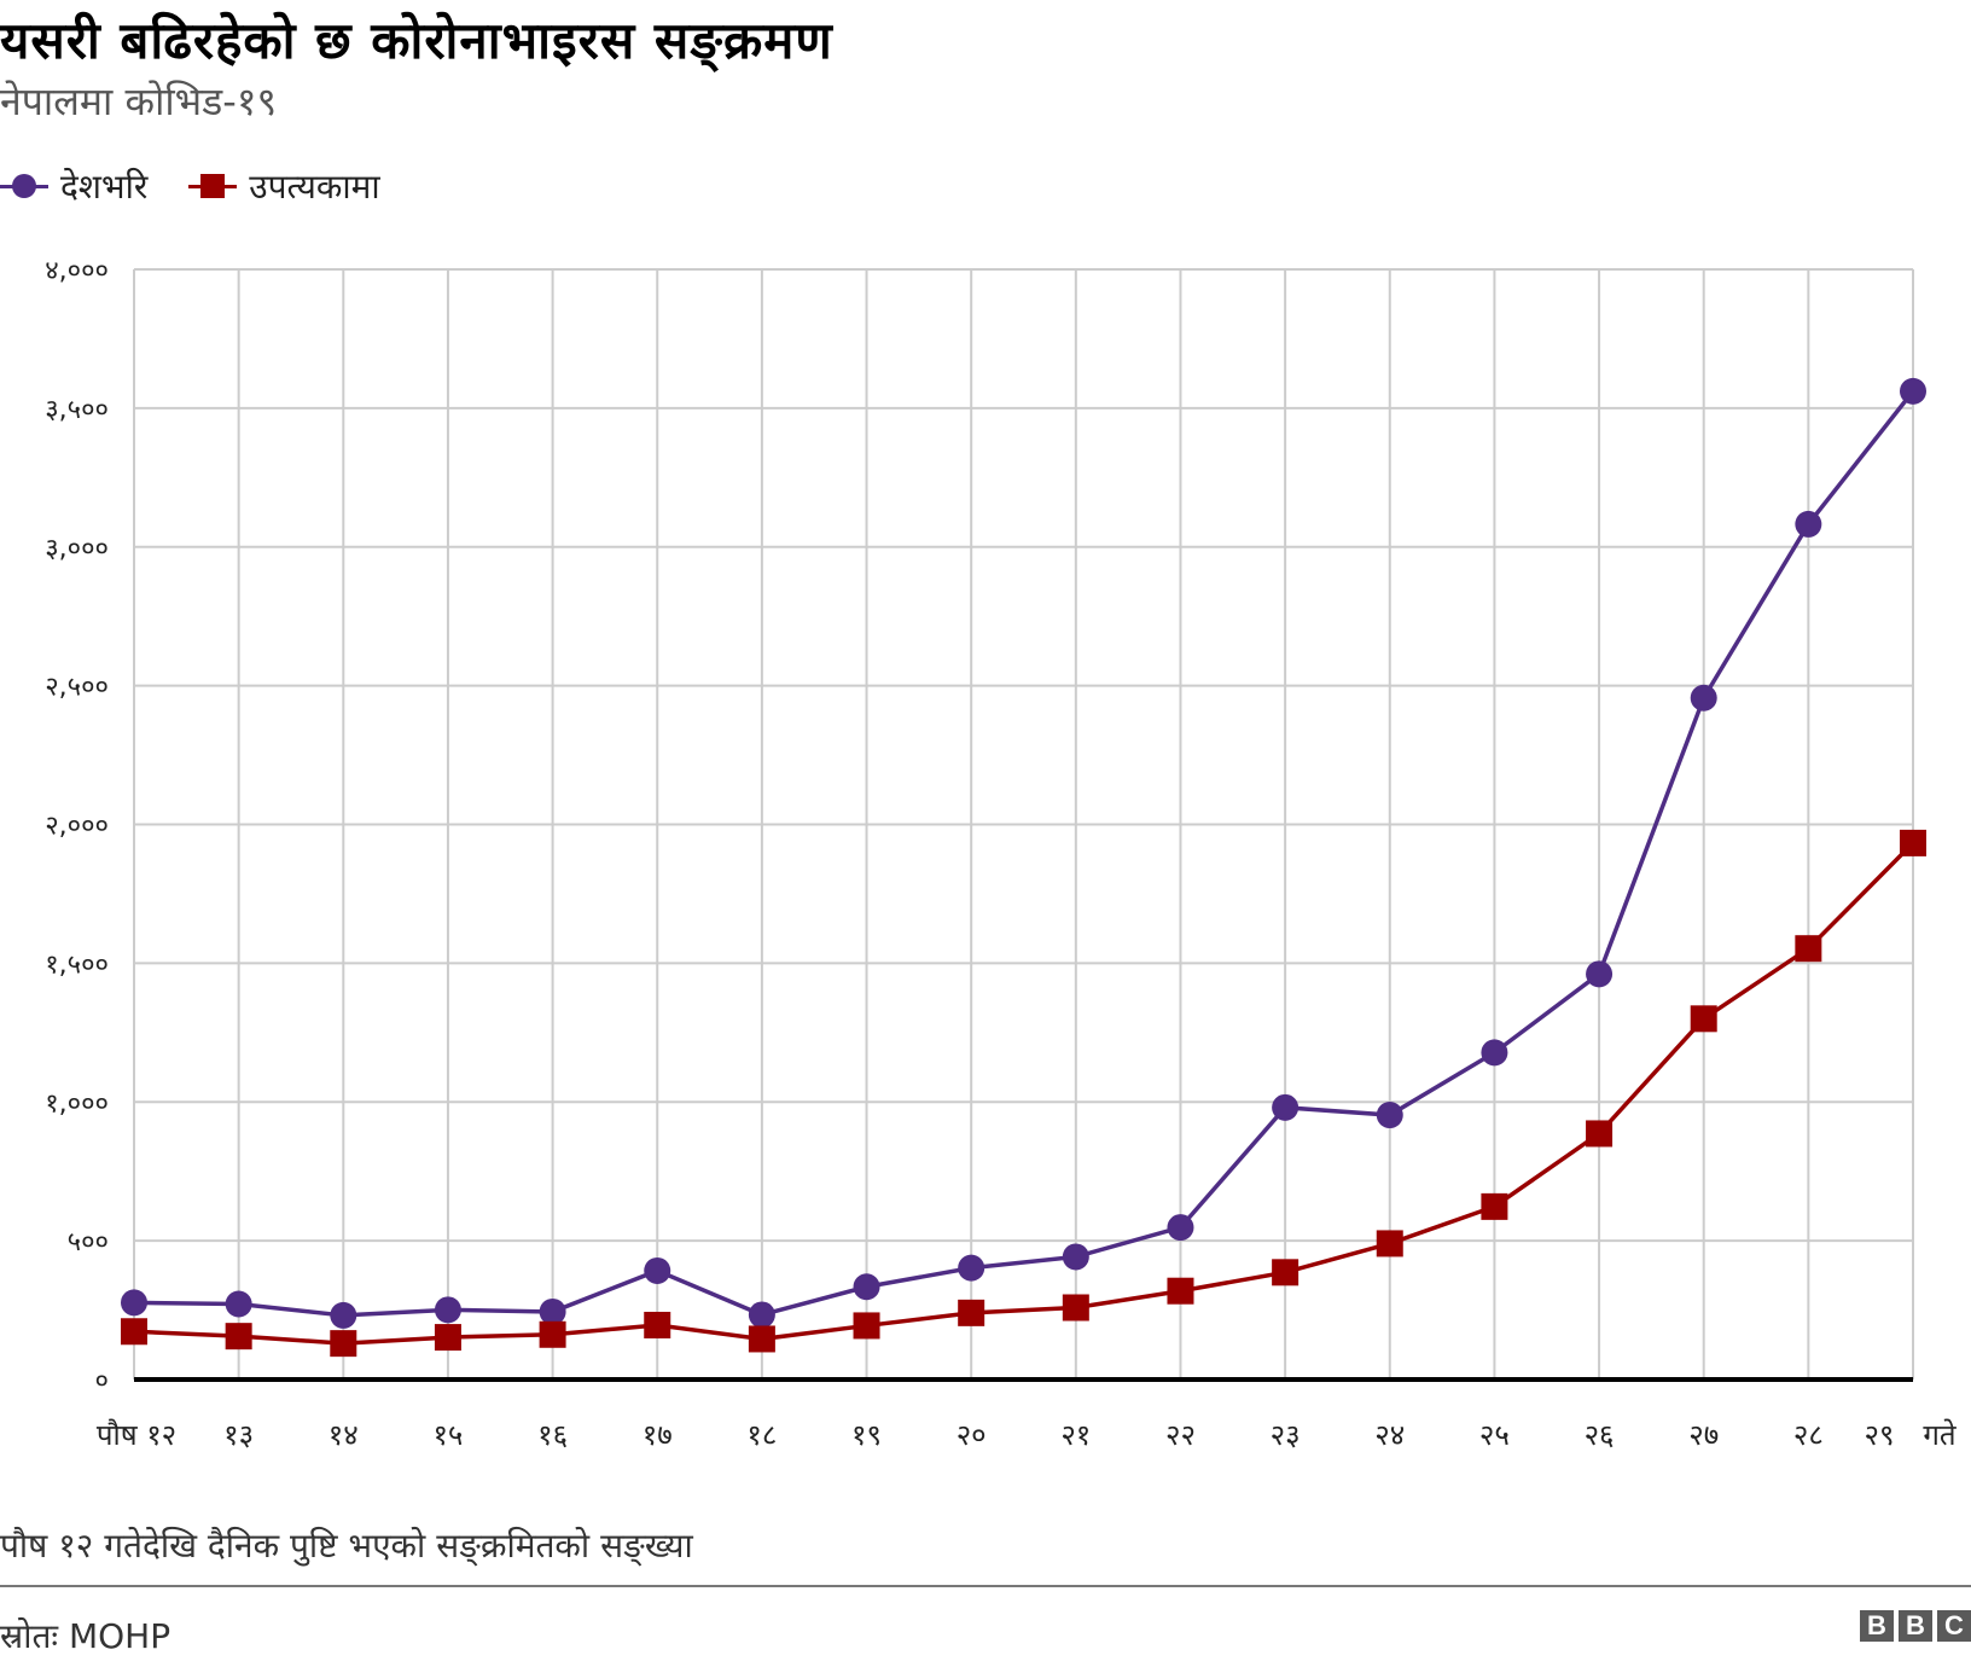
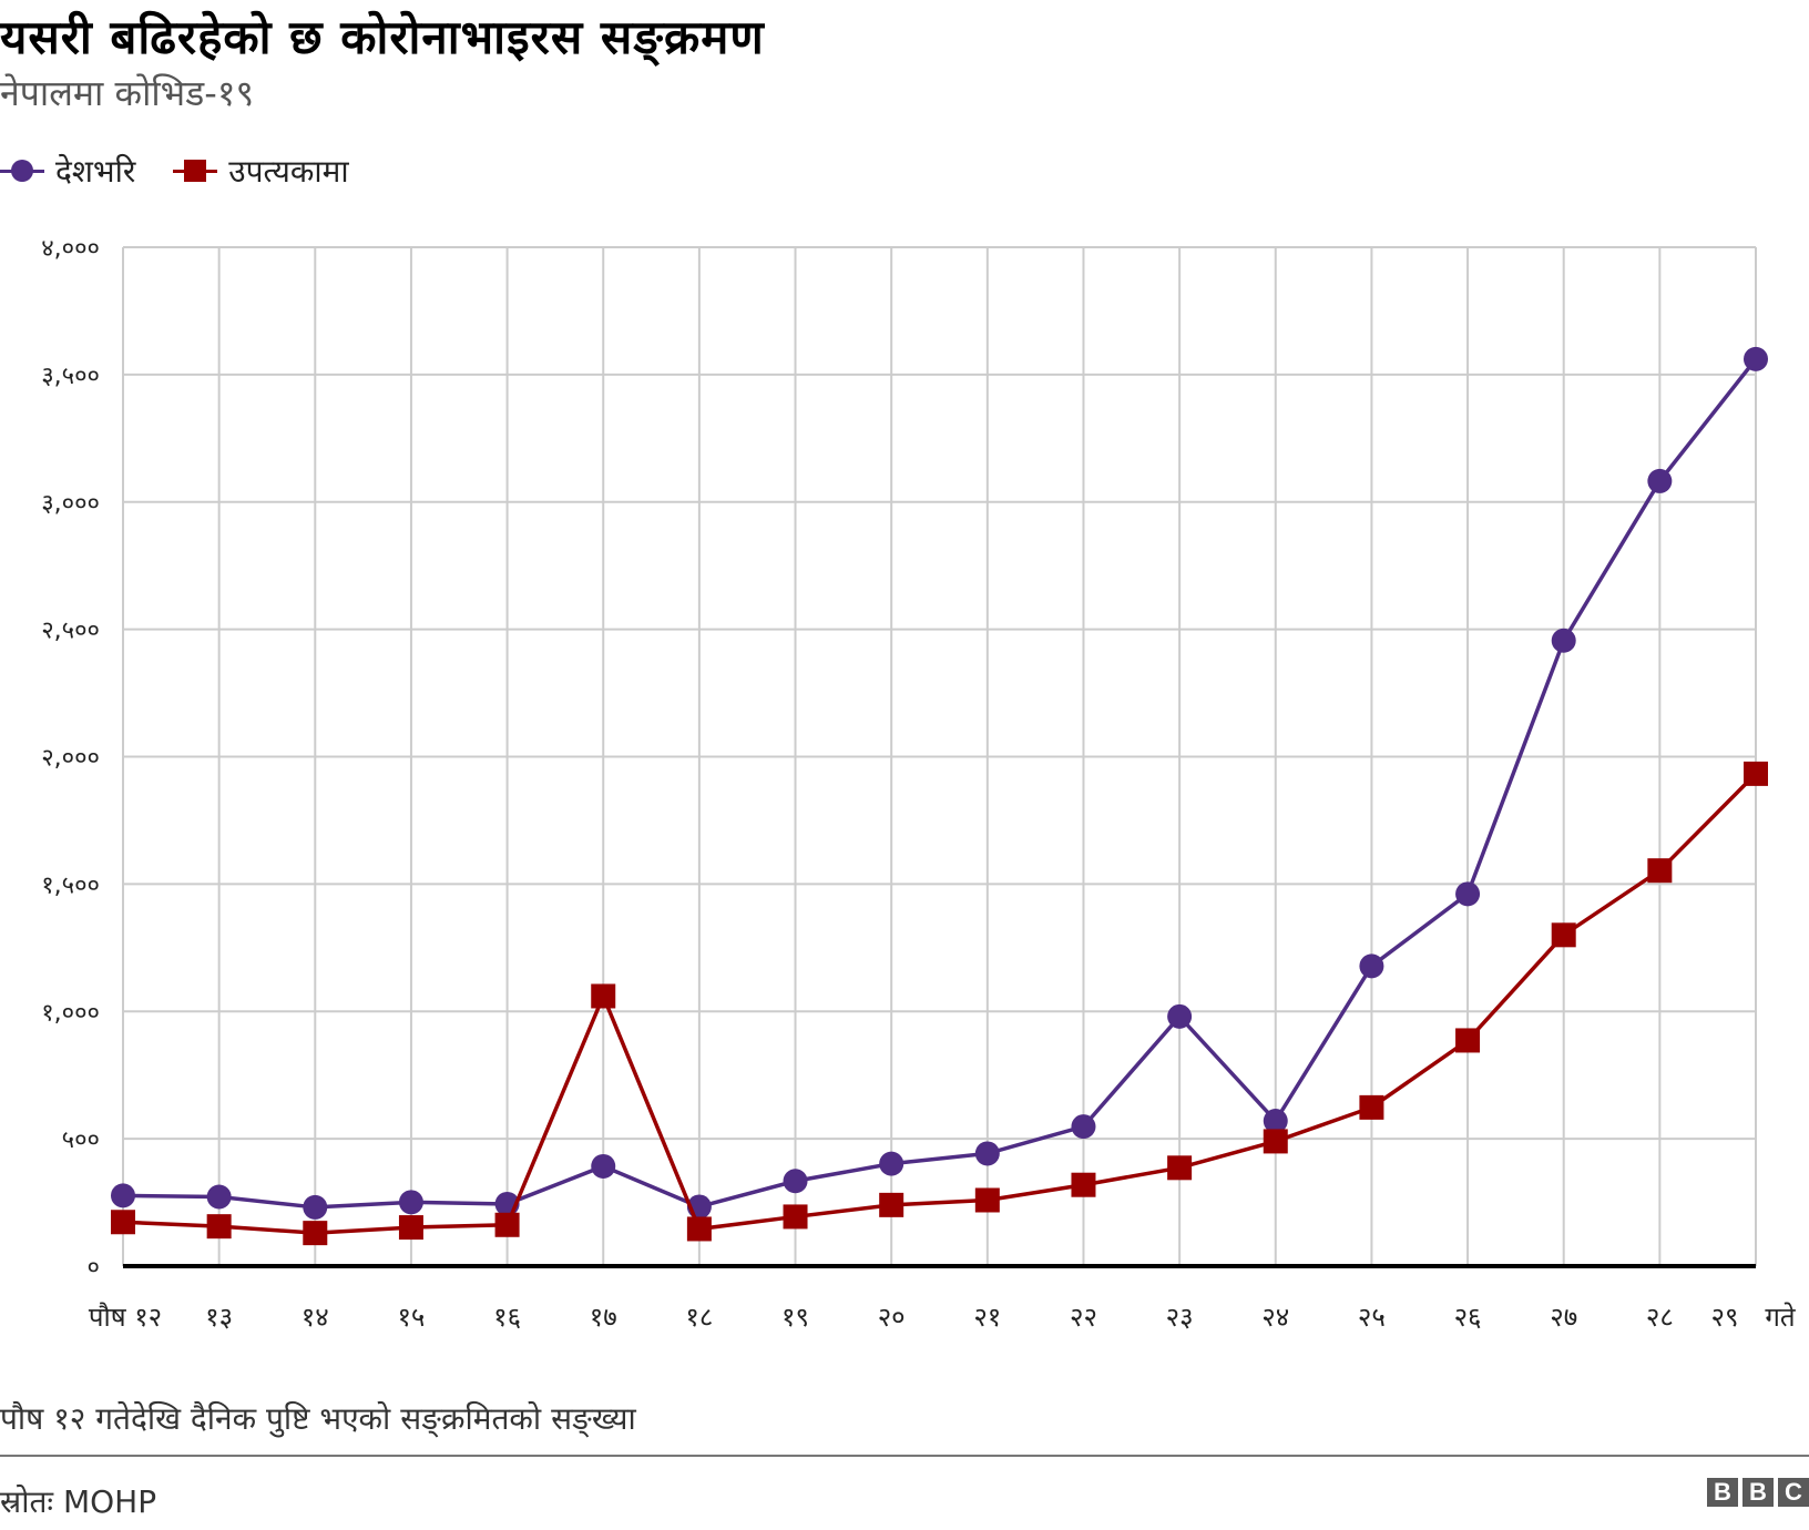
उपत्यकामा/१७: 200 -> 1060
देशभरि/२४: 950 -> 570
